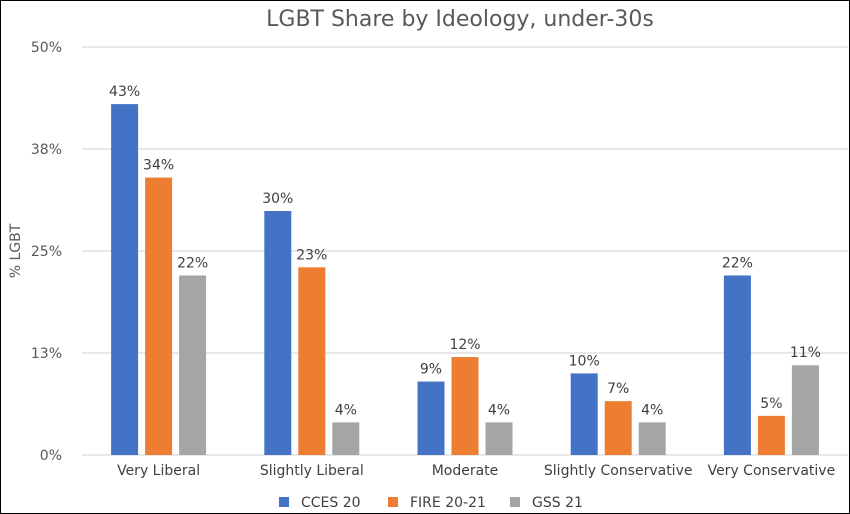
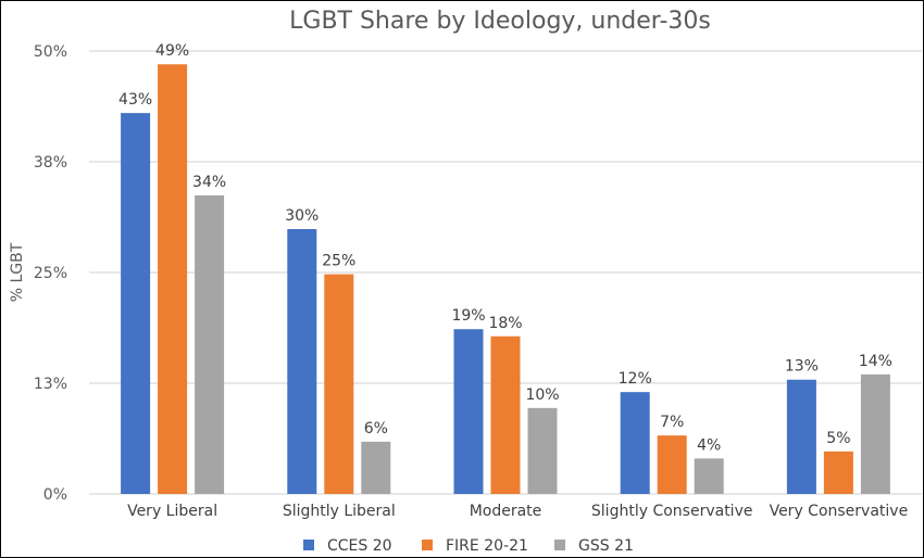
FIRE 20-21/Very Liberal: 34% -> 49%
GSS 21/Very Liberal: 22% -> 34%
FIRE 20-21/Slightly Liberal: 23% -> 25%
GSS 21/Slightly Liberal: 4% -> 6%
CCES 20/Moderate: 9% -> 19%
FIRE 20-21/Moderate: 12% -> 18%
GSS 21/Moderate: 4% -> 10%
CCES 20/Slightly Conservative: 10% -> 12%
CCES 20/Very Conservative: 22% -> 13%
GSS 21/Very Conservative: 11% -> 14%
